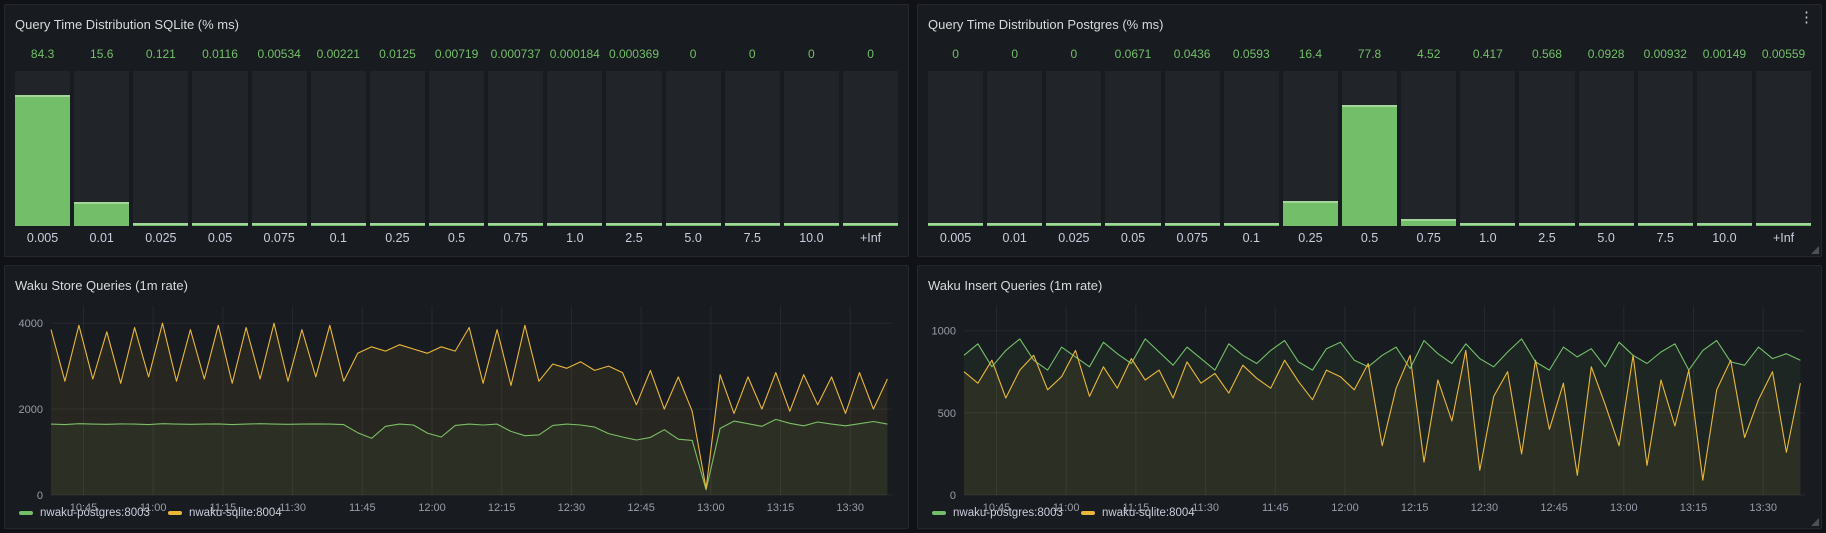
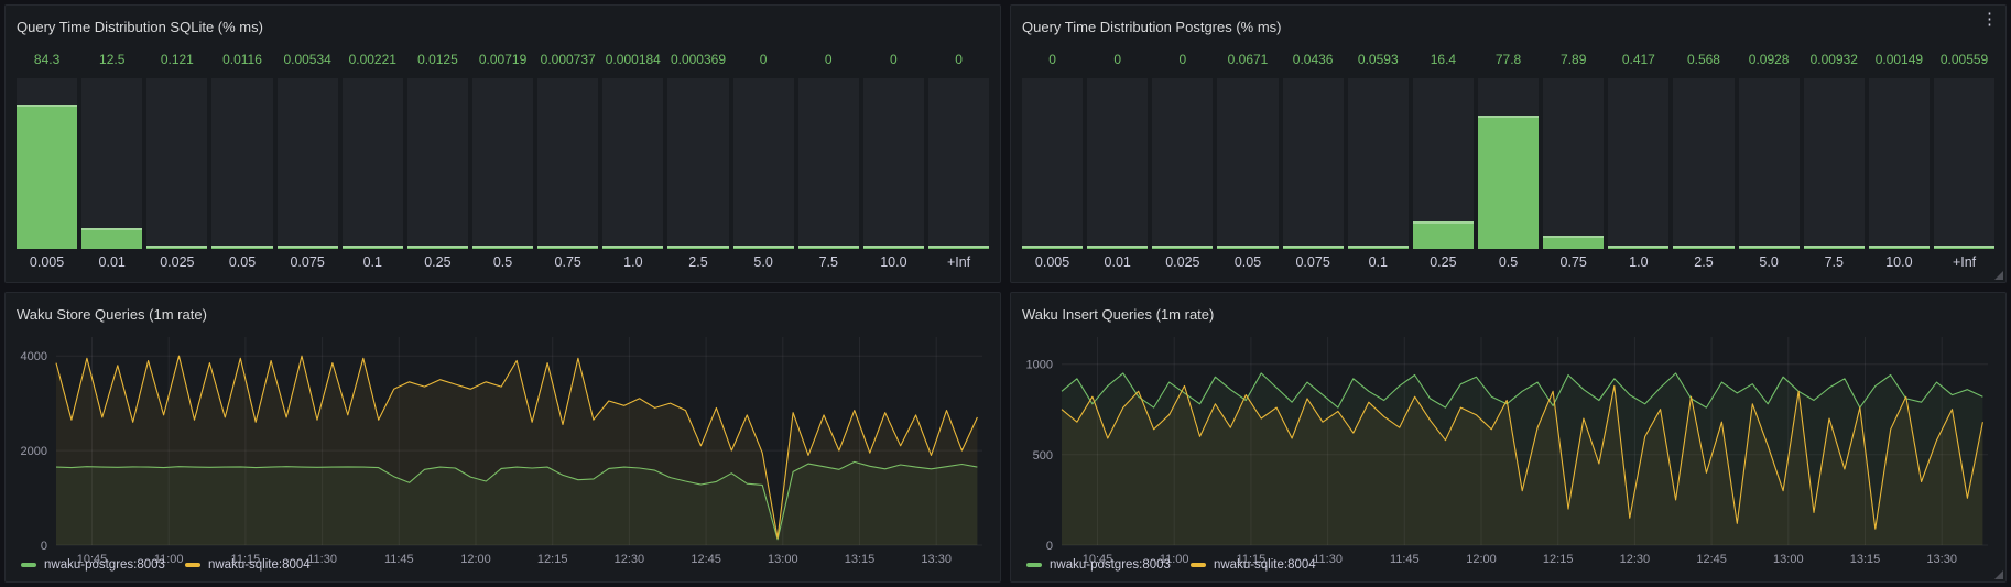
Query Time Distribution SQLite (% ms)/0.01: 15.6 -> 12.5
Query Time Distribution Postgres (% ms)/0.75: 4.52 -> 7.89
